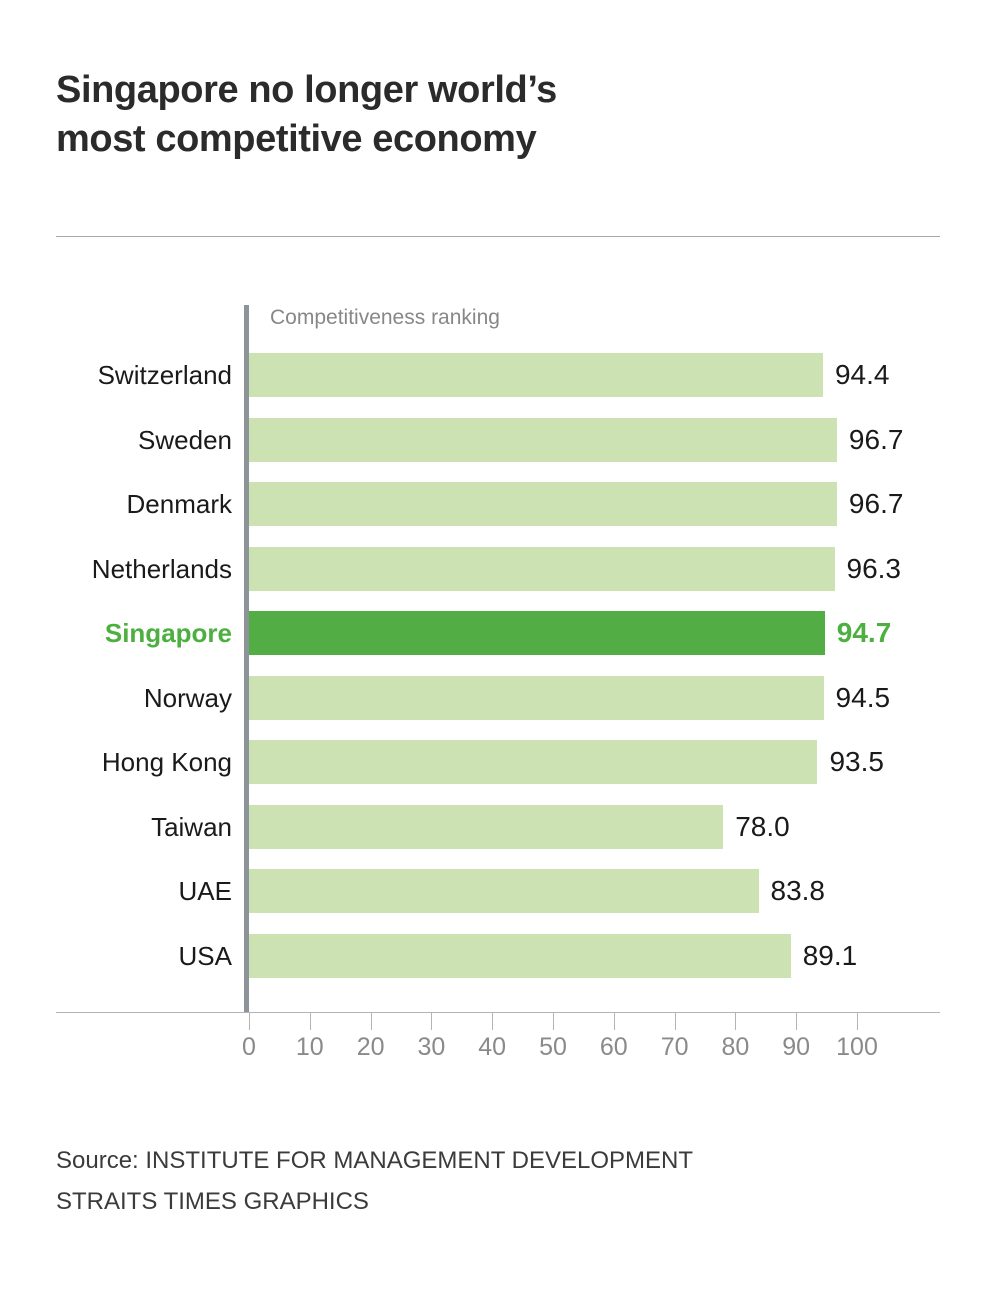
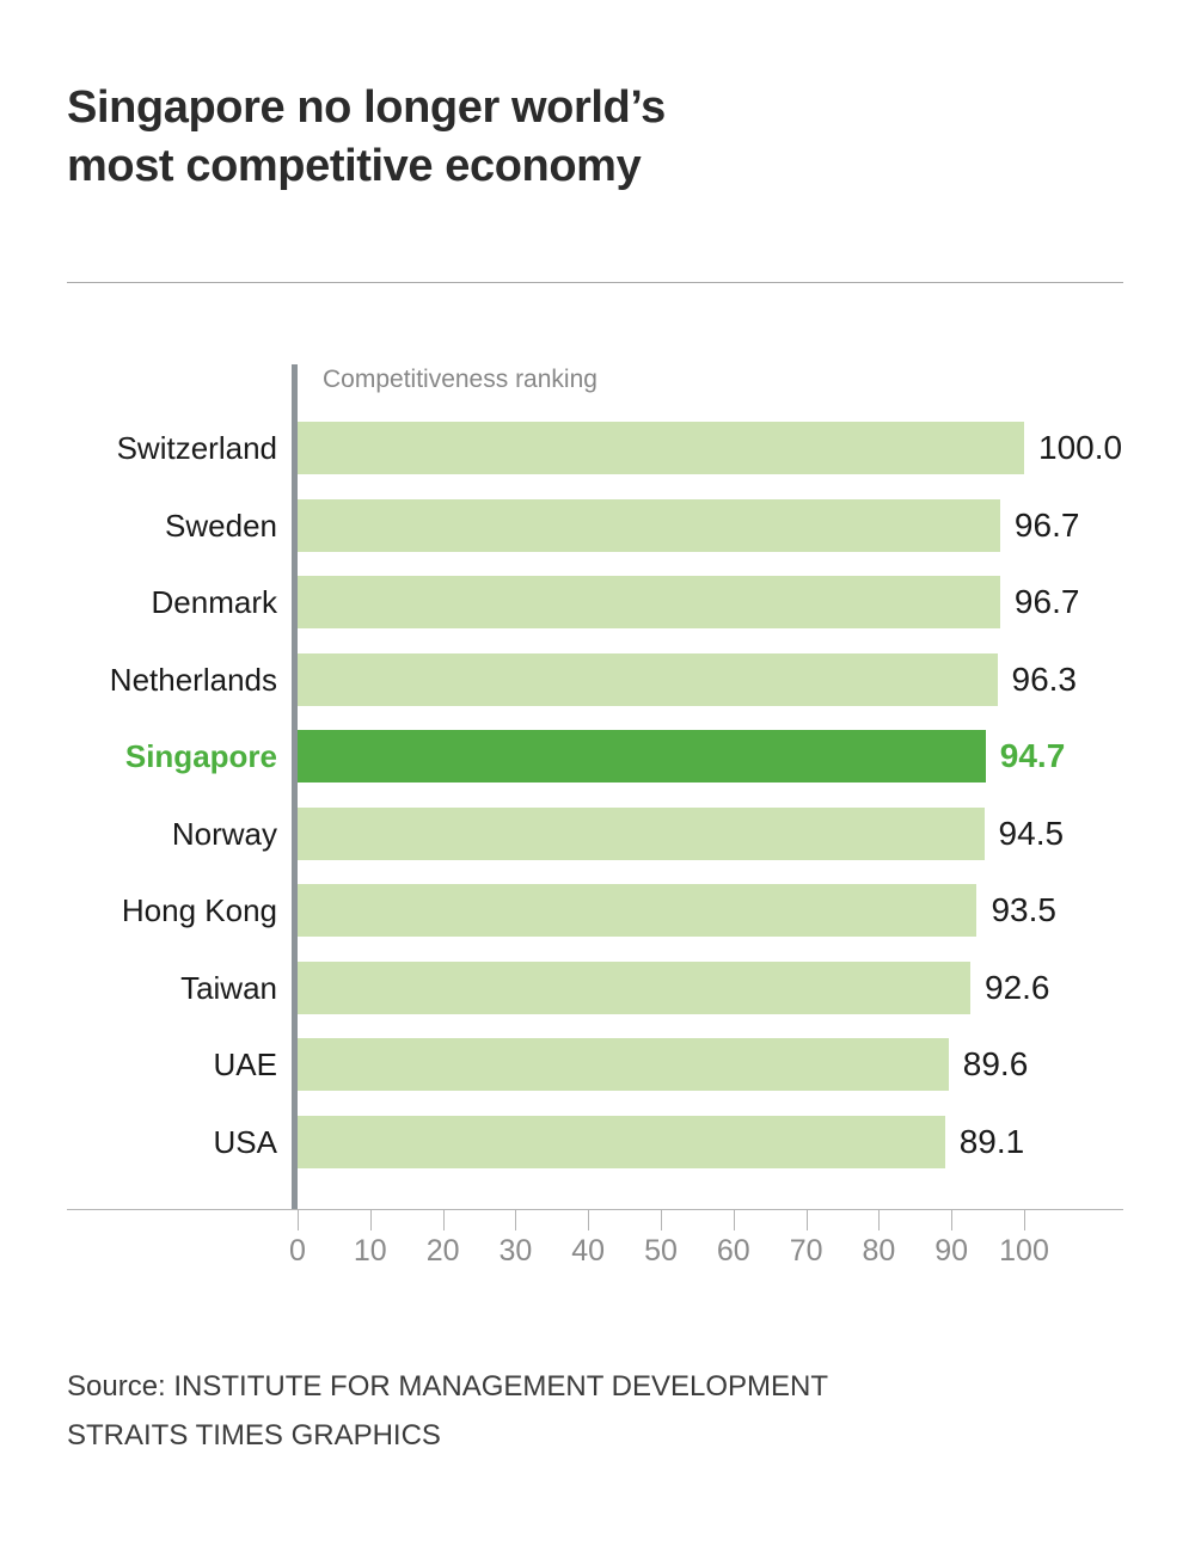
Switzerland: 94.4 -> 100.0
Taiwan: 78.0 -> 92.6
UAE: 83.8 -> 89.6
